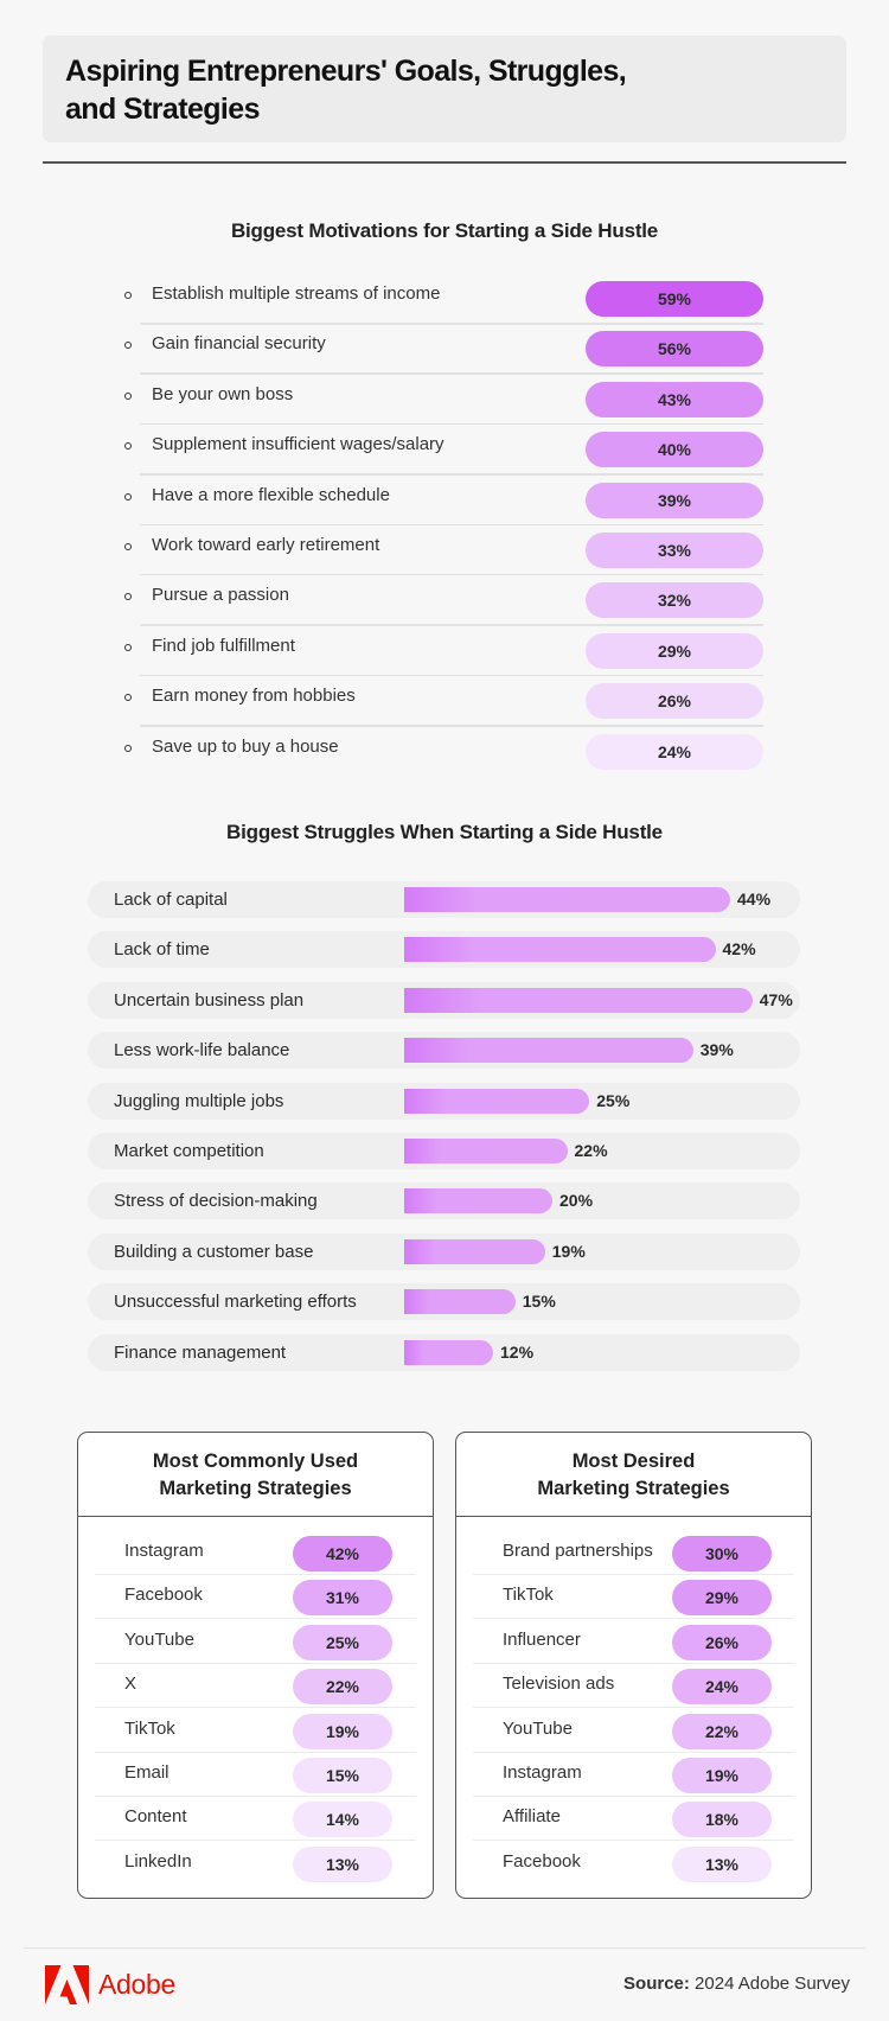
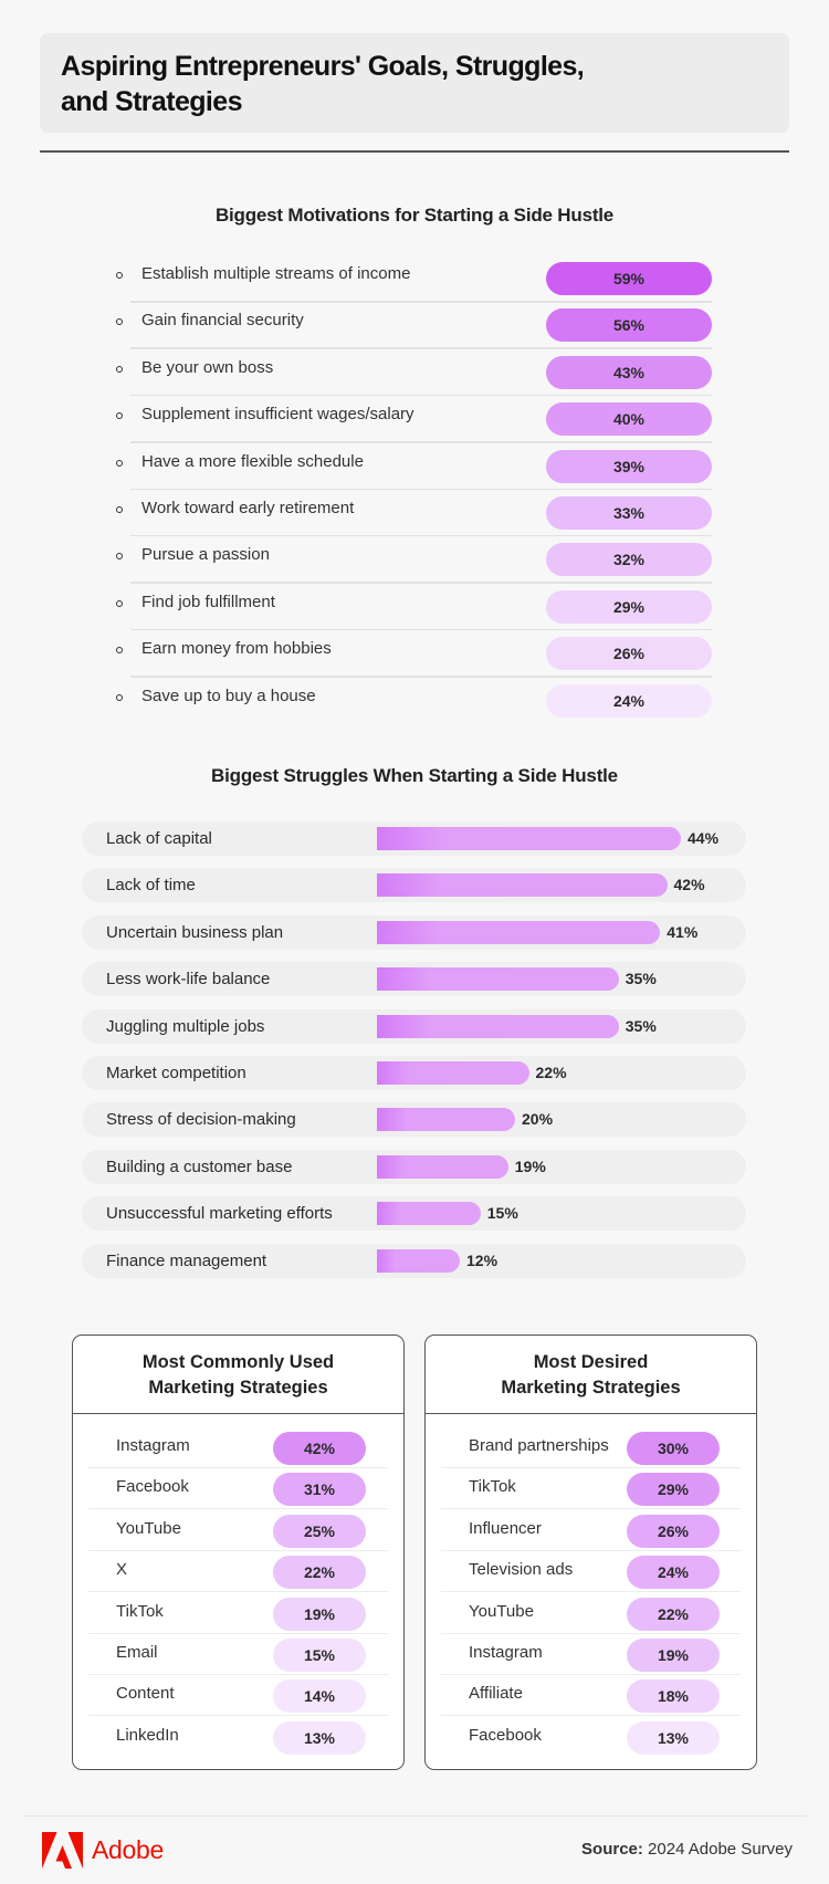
Biggest Struggles When Starting a Side Hustle/Uncertain business plan: 47% -> 41%
Biggest Struggles When Starting a Side Hustle/Less work-life balance: 39% -> 35%
Biggest Struggles When Starting a Side Hustle/Juggling multiple jobs: 25% -> 35%
